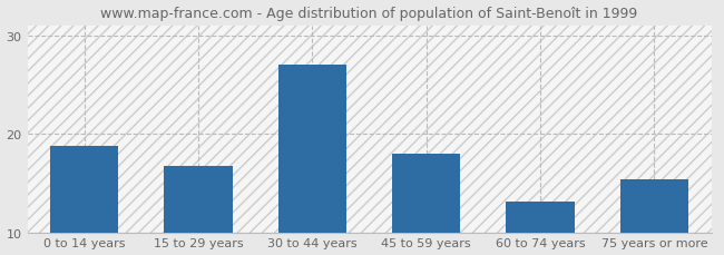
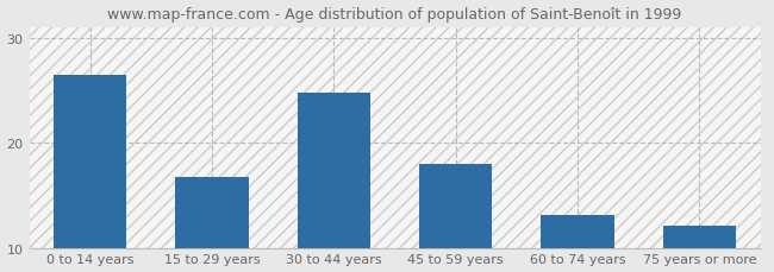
0 to 14 years: 18.8 -> 26.5
30 to 44 years: 27.0 -> 24.8
75 years or more: 15.4 -> 12.1
